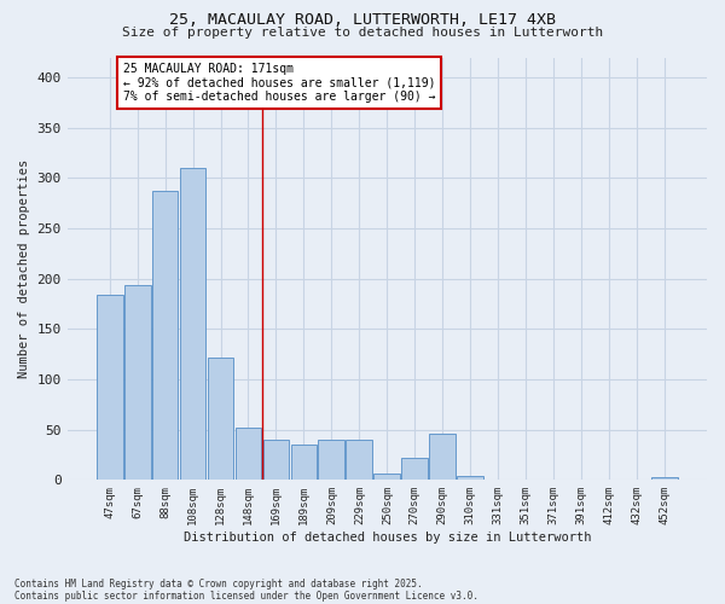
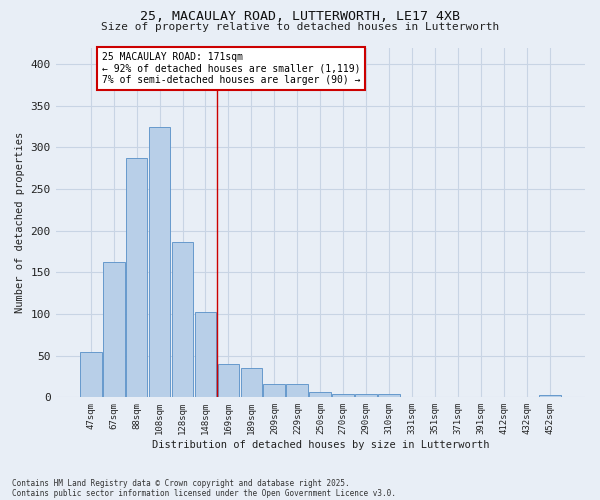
47sqm: 184 -> 55
67sqm: 194 -> 163
108sqm: 310 -> 325
128sqm: 122 -> 186
148sqm: 52 -> 103
209sqm: 40 -> 16
229sqm: 40 -> 16
270sqm: 22 -> 4
290sqm: 46 -> 4
